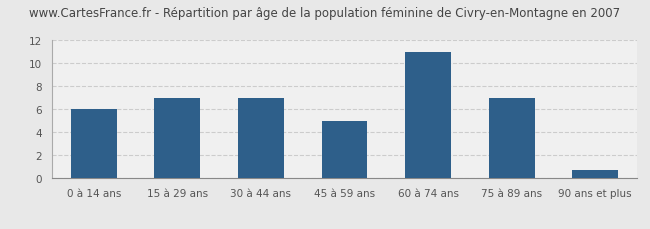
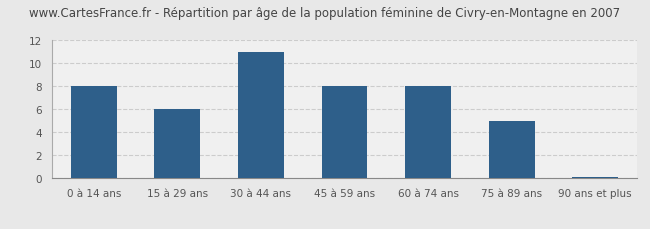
0 à 14 ans: 6.0 -> 8.0
15 à 29 ans: 7.0 -> 6.0
30 à 44 ans: 7.0 -> 11.0
45 à 59 ans: 5.0 -> 8.0
60 à 74 ans: 11.0 -> 8.0
75 à 89 ans: 7.0 -> 5.0
90 ans et plus: 0.7 -> 0.1
